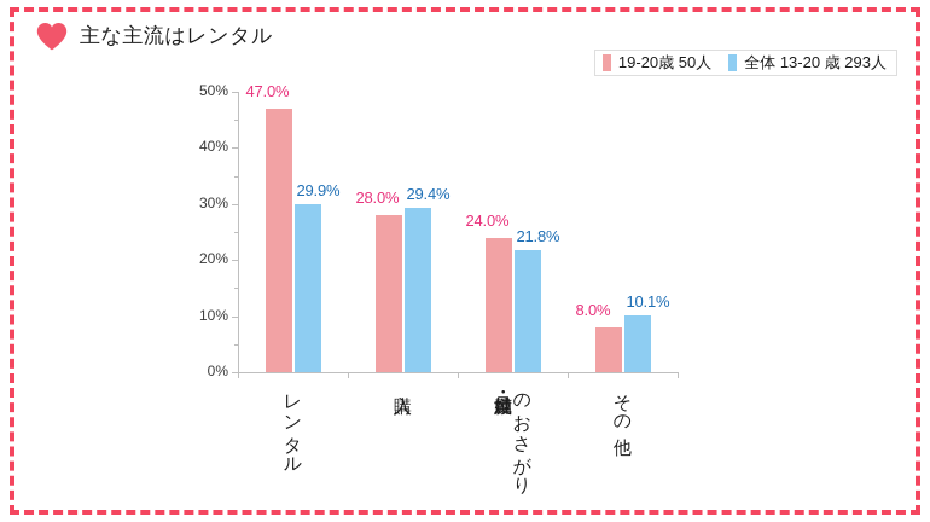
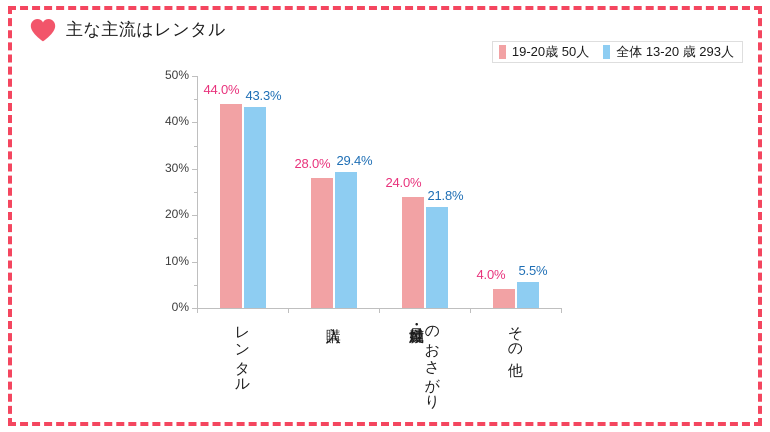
19-20歳 50人/レンタル: 47.0% -> 44.0%
全体 13-20 歳 293人/レンタル: 29.9% -> 43.3%
19-20歳 50人/その他: 8.0% -> 4.0%
全体 13-20 歳 293人/その他: 10.1% -> 5.5%
